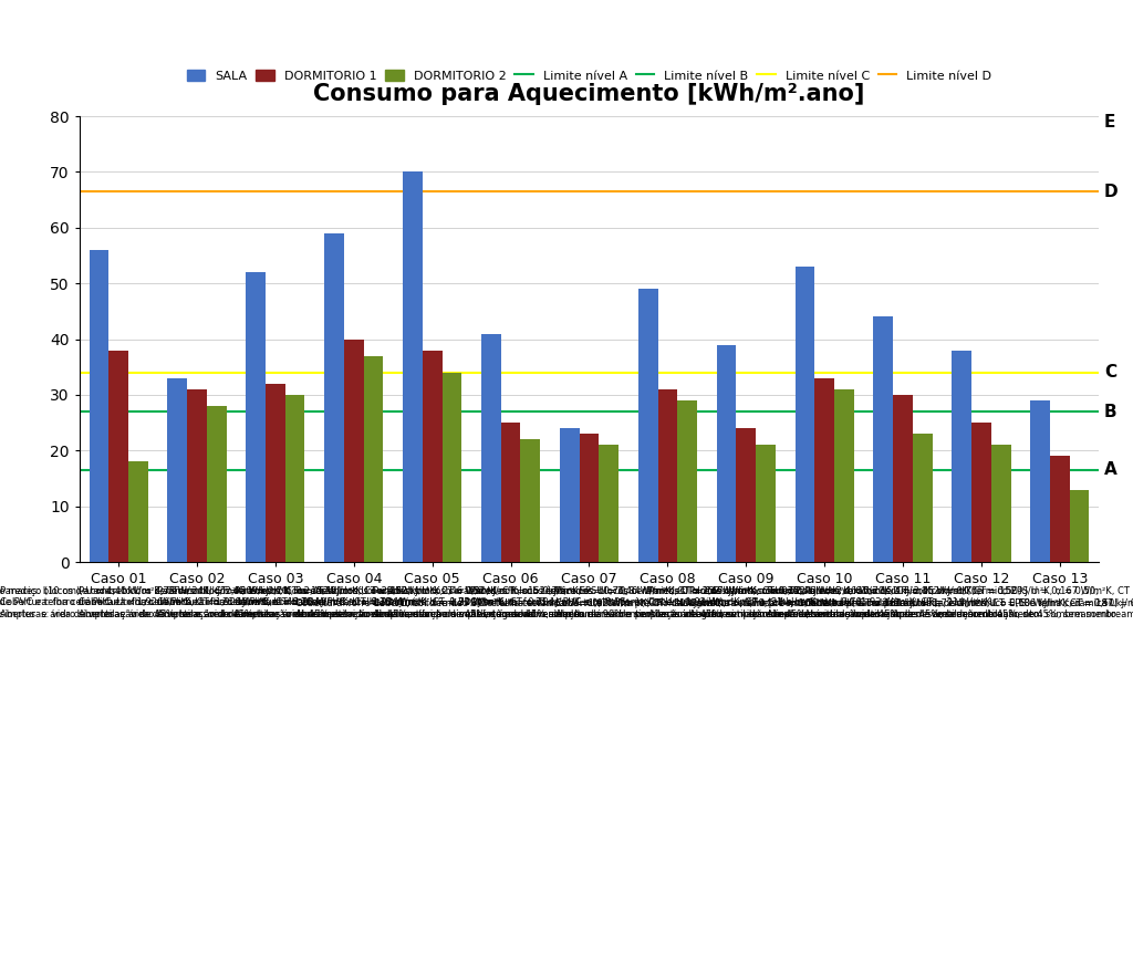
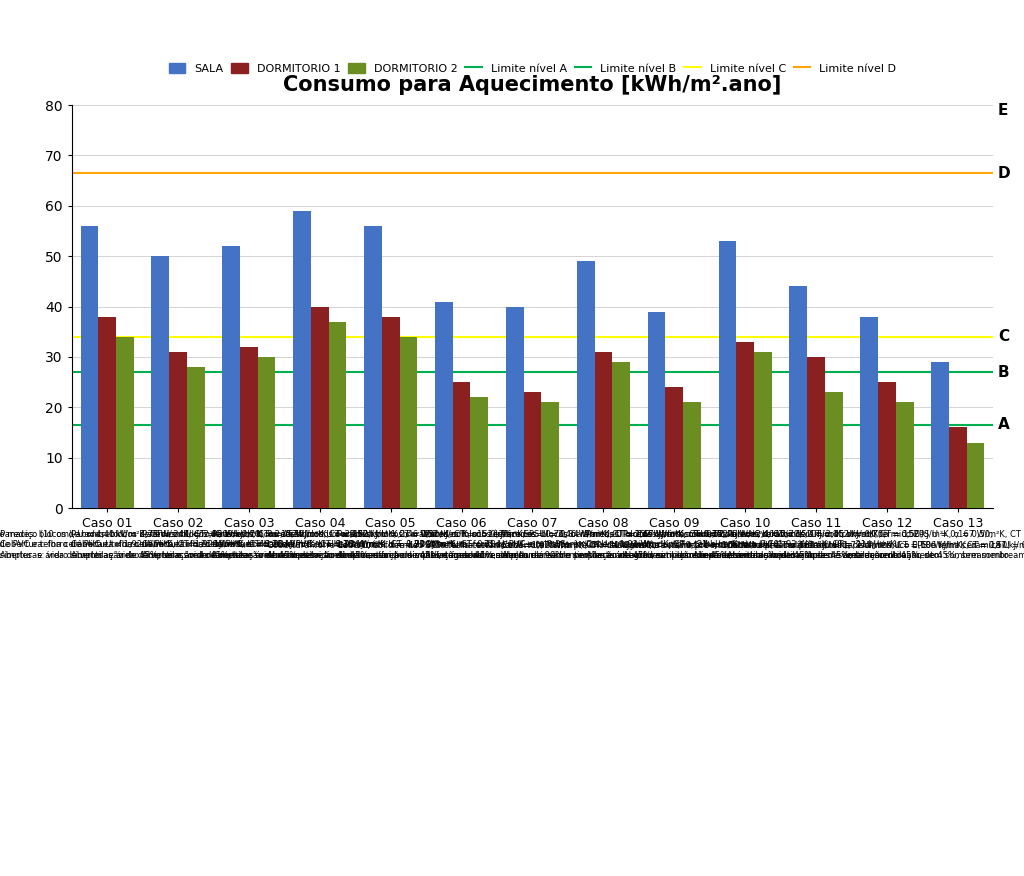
DORMITORIO 2/Caso 01: 18 -> 34
SALA/Caso 02: 33 -> 50
SALA/Caso 05: 70 -> 56
SALA/Caso 07: 24 -> 40
DORMITORIO 1/Caso 13: 19 -> 16
